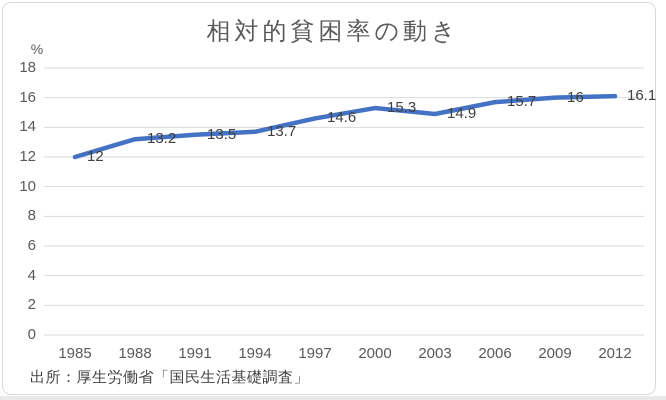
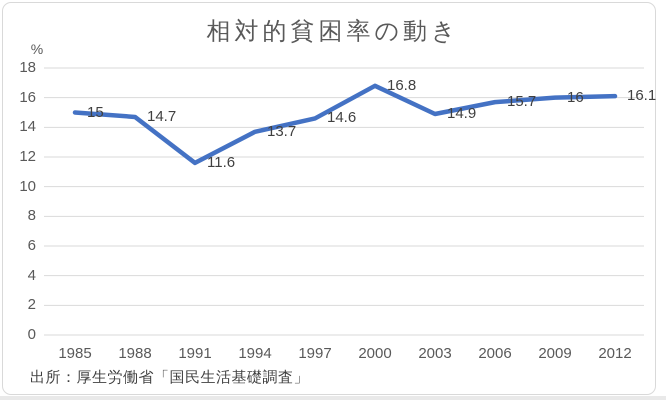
1985: 12 -> 15
1988: 13.2 -> 14.7
1991: 13.5 -> 11.6
2000: 15.3 -> 16.8
